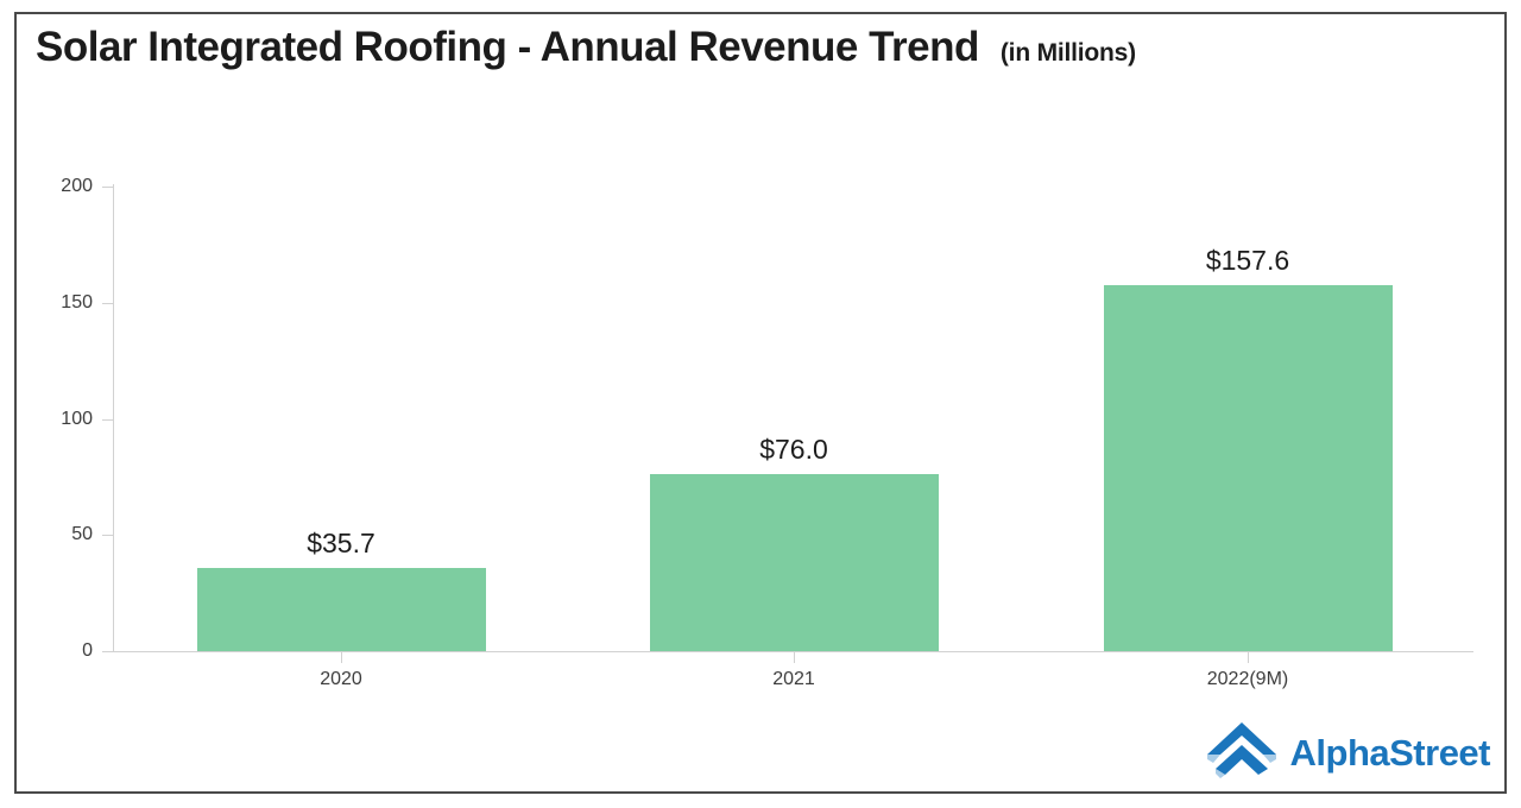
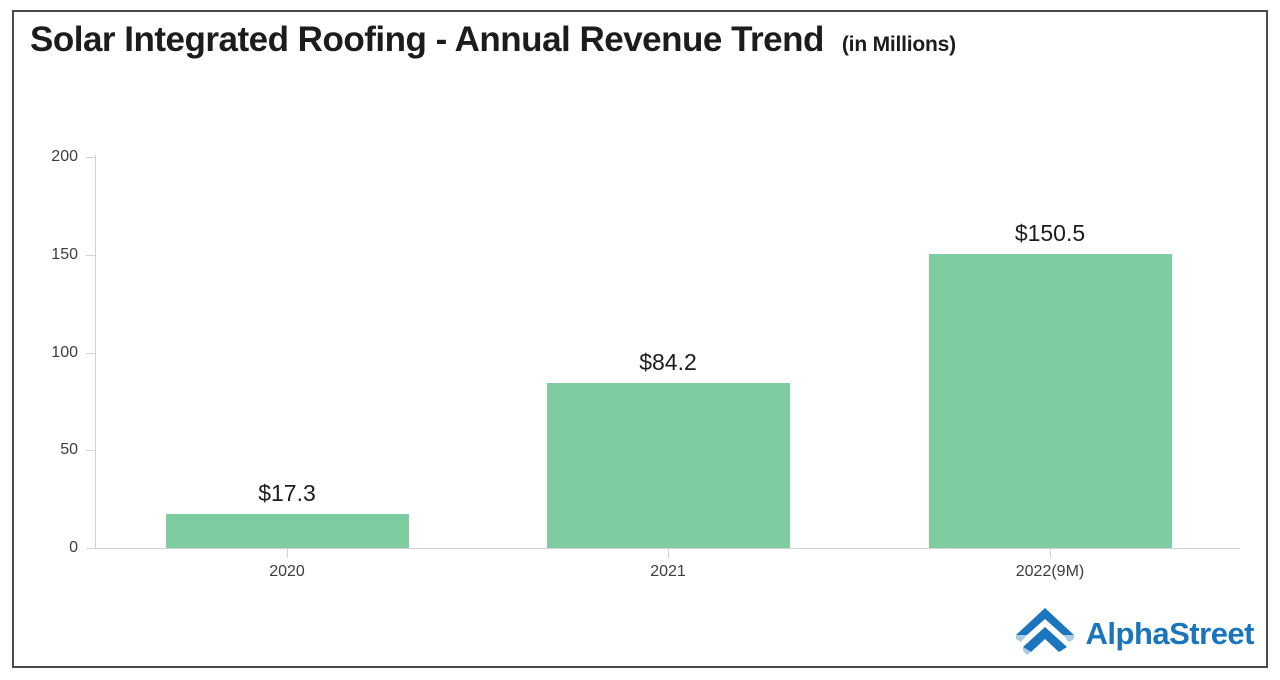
2020: $35.7 -> $17.3
2021: $76.0 -> $84.2
2022(9M): $157.6 -> $150.5
